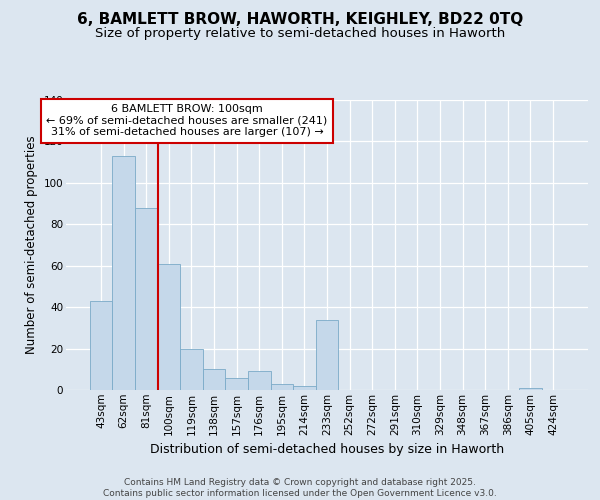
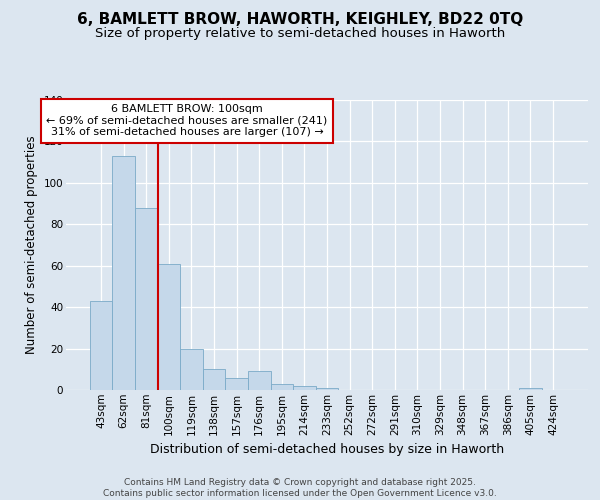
233sqm: 34 -> 1
